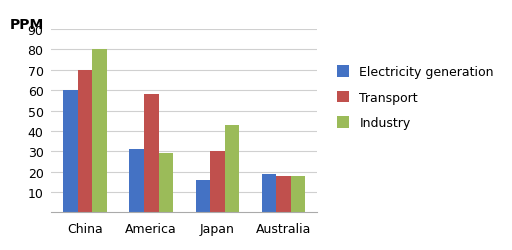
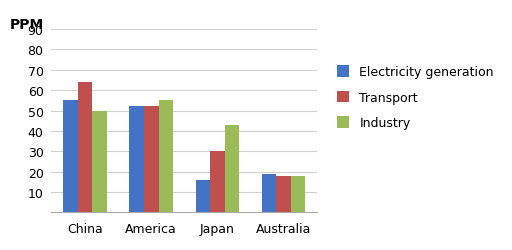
Electricity generation/China: 60 -> 55
Transport/China: 70 -> 64
Industry/China: 80 -> 50
Electricity generation/America: 31 -> 52
Transport/America: 58 -> 52
Industry/America: 29 -> 55
